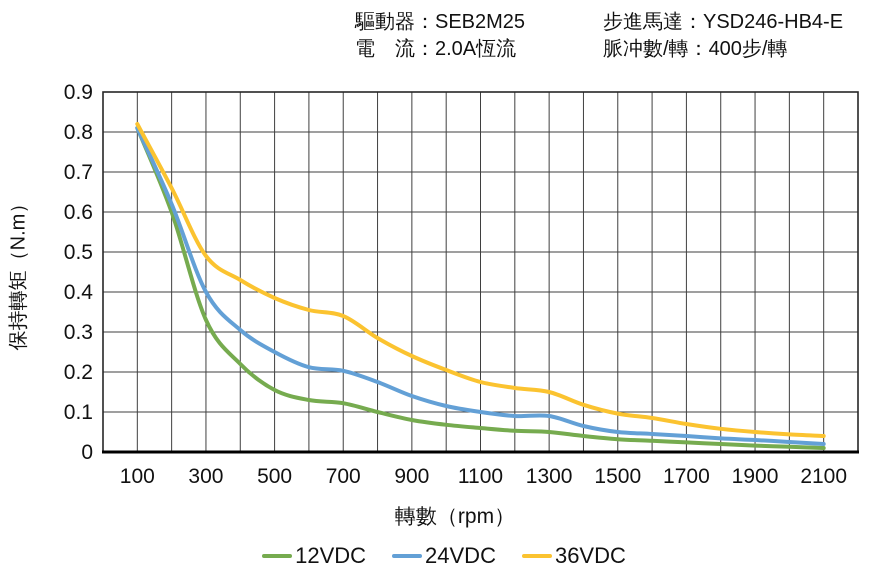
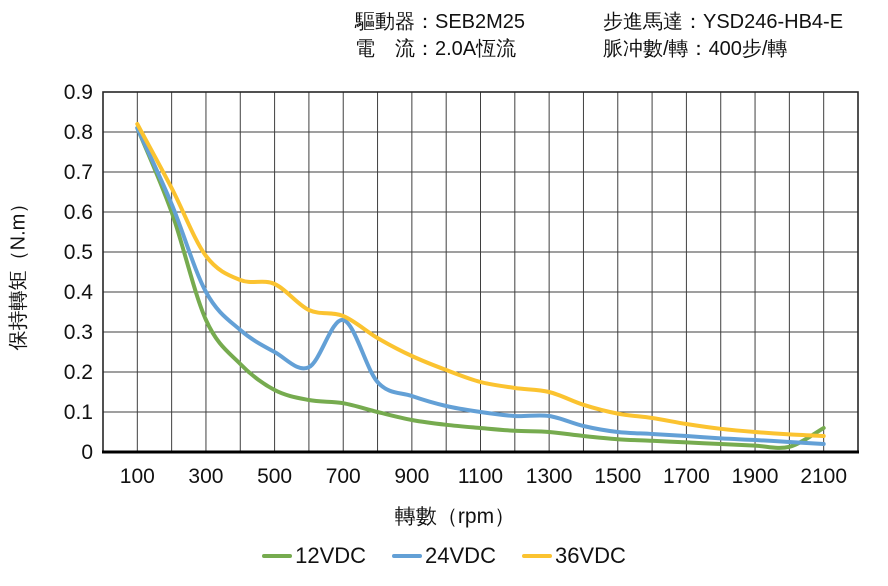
36VDC/500: 0.39 -> 0.42
24VDC/700: 0.20 -> 0.33
12VDC/2100: 0.01 -> 0.06
